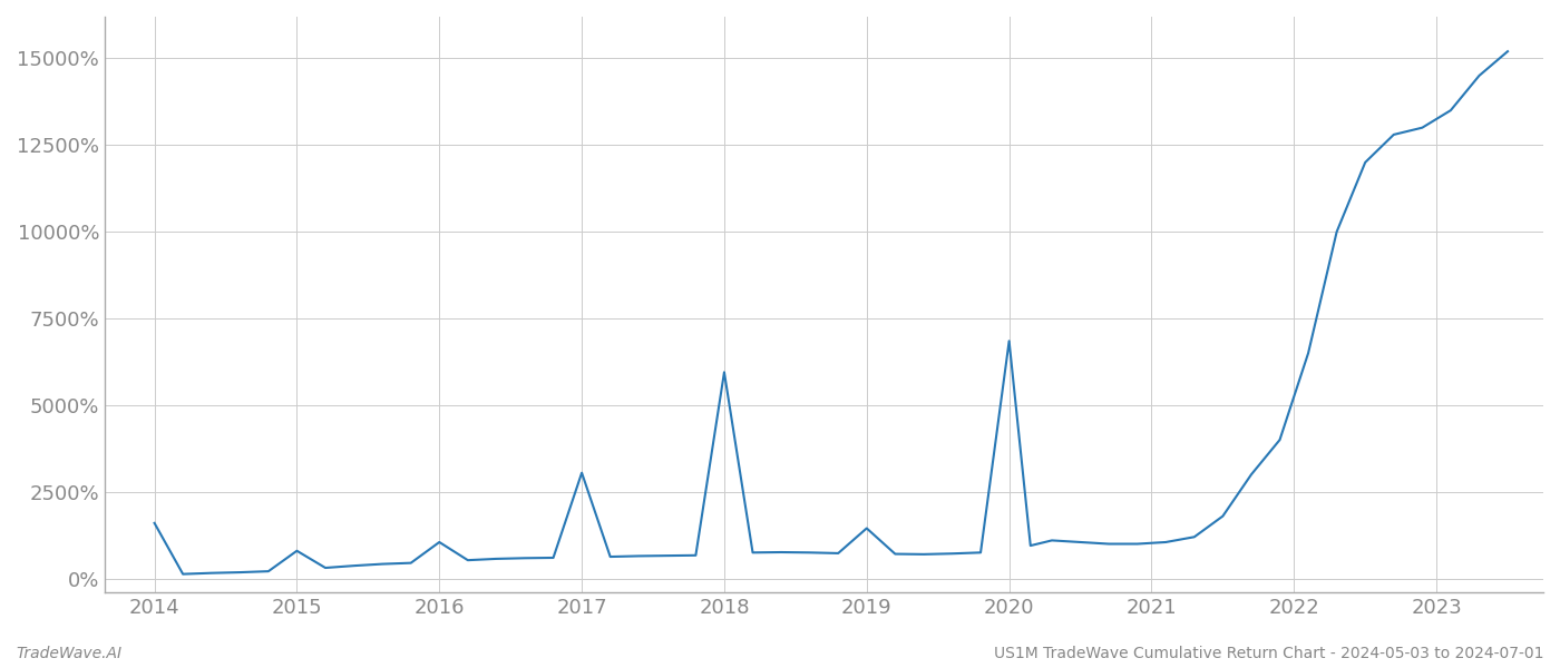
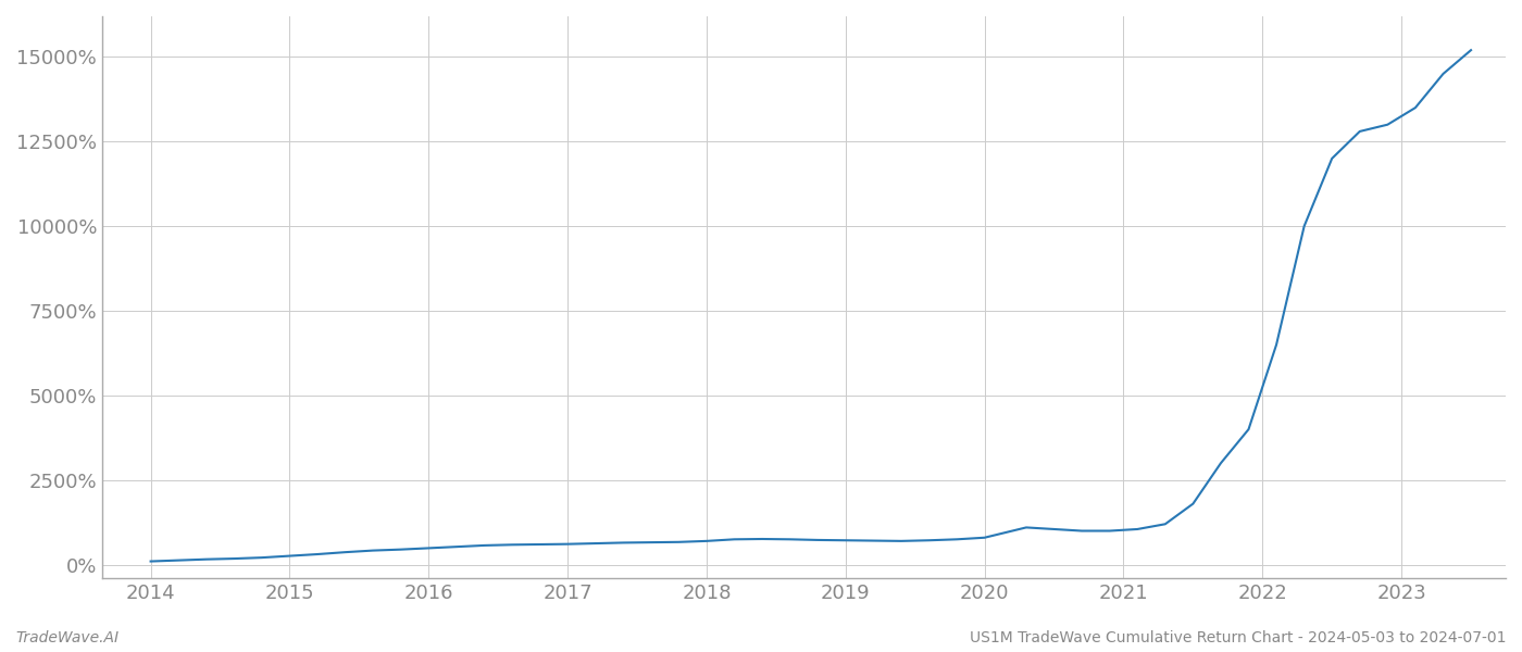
2014: 1600% -> 100%
2015: 800% -> 260%
2016: 1050% -> 490%
2017: 3050% -> 610%
2018: 5950% -> 700%
2019: 1450% -> 720%
2020: 6850% -> 800%
